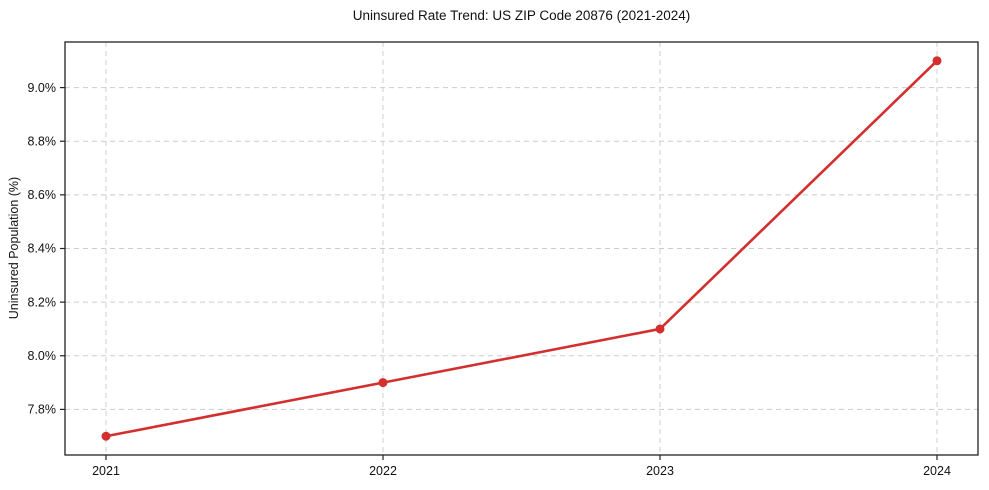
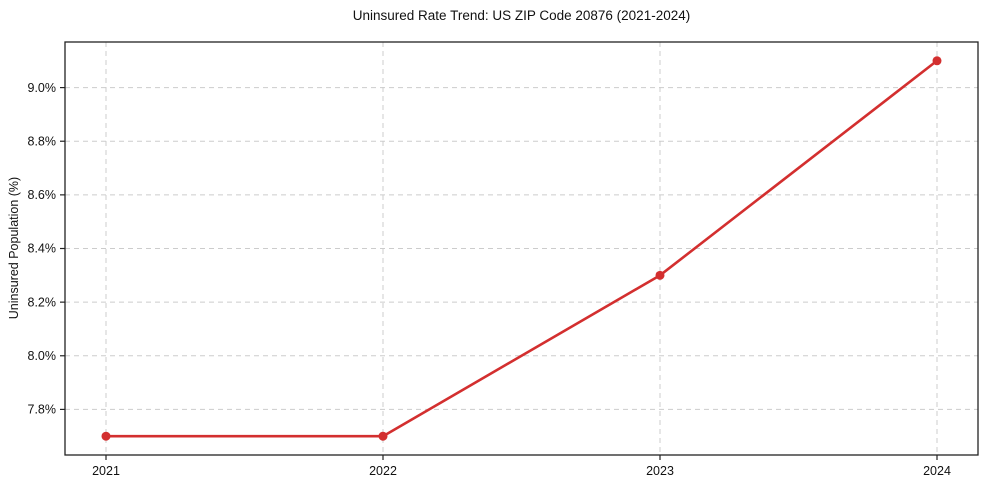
2022: 7.9% -> 7.7%
2023: 8.1% -> 8.3%
